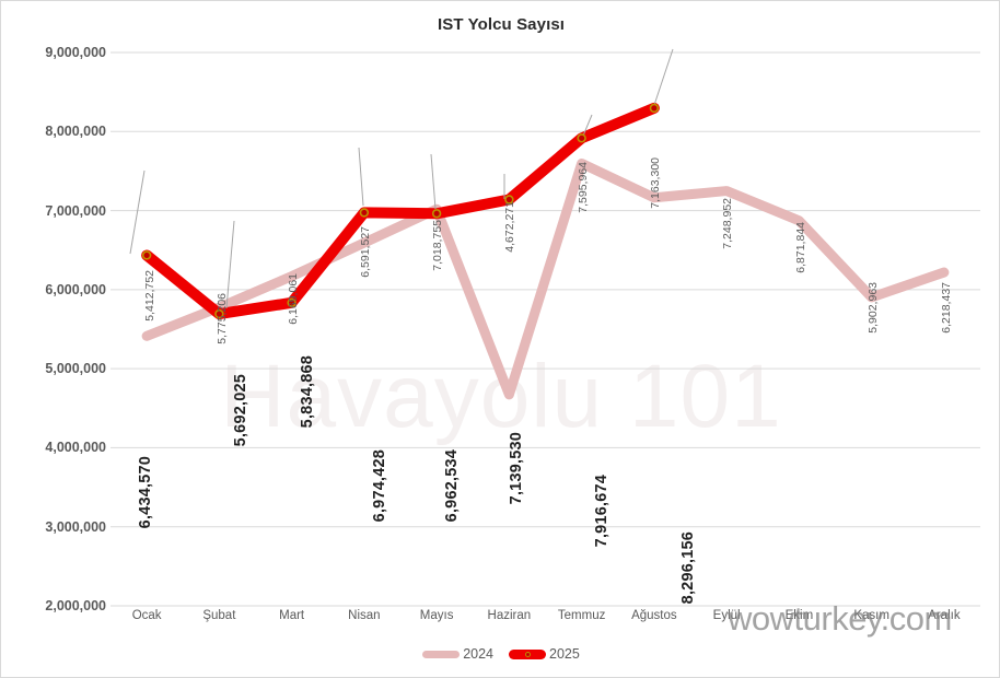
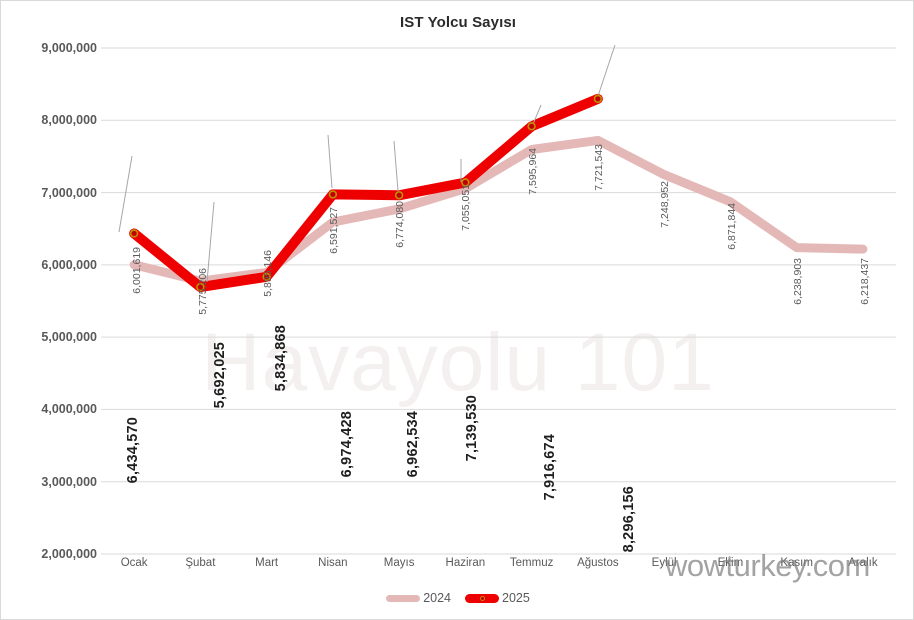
2024/Ocak: 5,412,752 -> 6,001,619
2024/Mart: 6,169,061 -> 5,895,146
2024/Mayıs: 7,018,755 -> 6,774,080
2024/Haziran: 4,672,271 -> 7,055,051
2024/Ağustos: 7,163,300 -> 7,721,543
2024/Kasım: 5,902,963 -> 6,238,903
